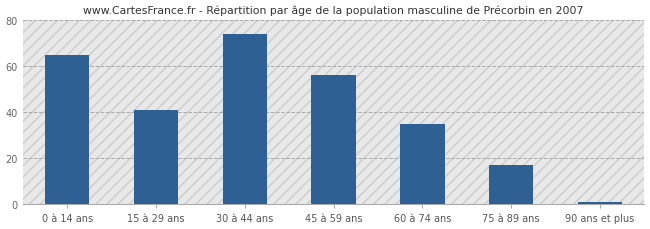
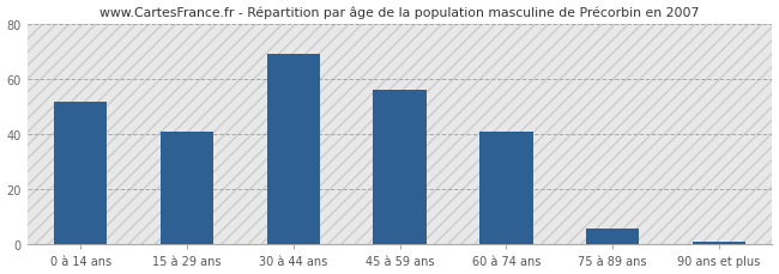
0 à 14 ans: 65 -> 52
30 à 44 ans: 74 -> 69
60 à 74 ans: 35 -> 41
75 à 89 ans: 17 -> 6
